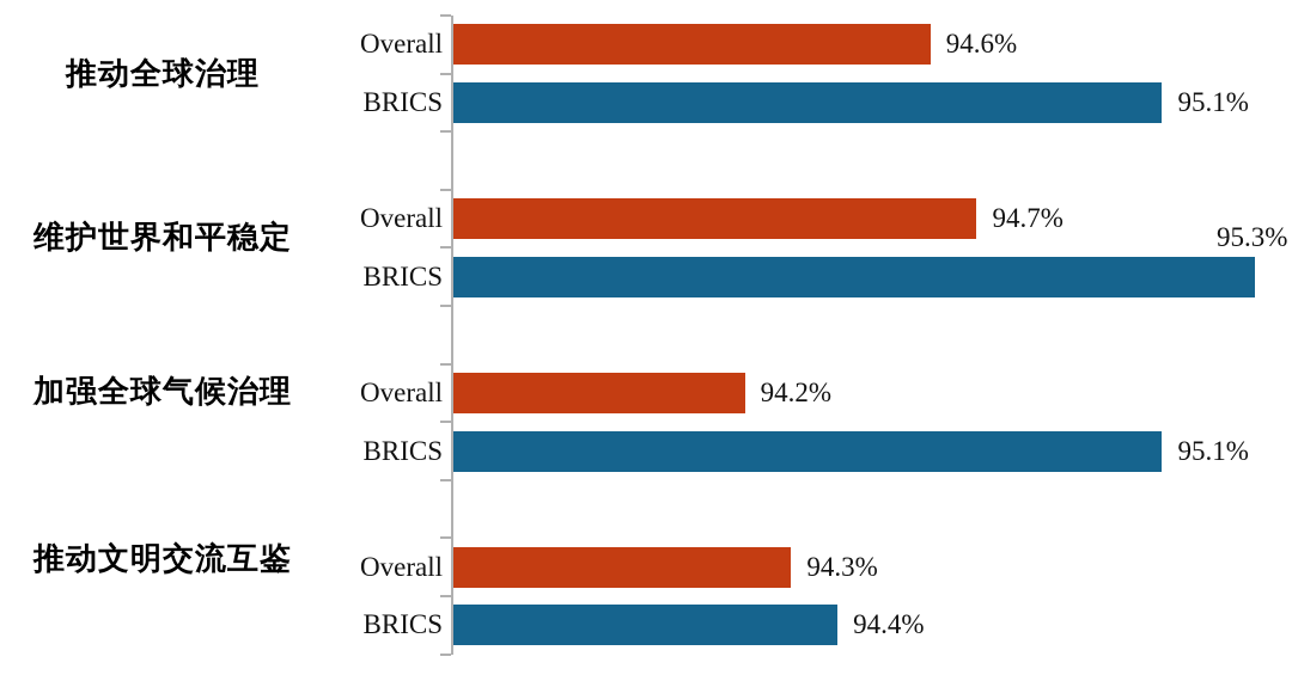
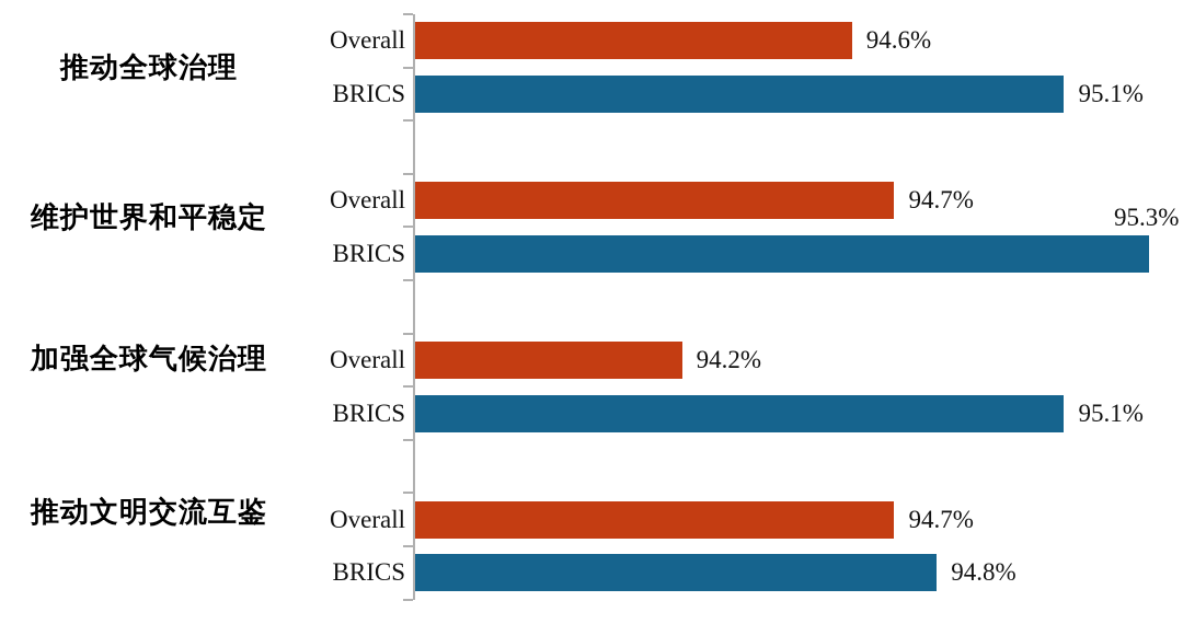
Overall/推动文明交流互鉴: 94.3% -> 94.7%
BRICS/推动文明交流互鉴: 94.4% -> 94.8%
